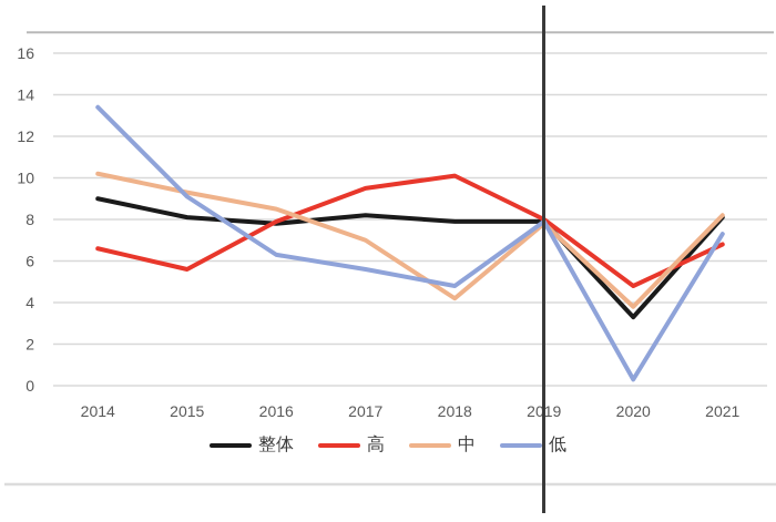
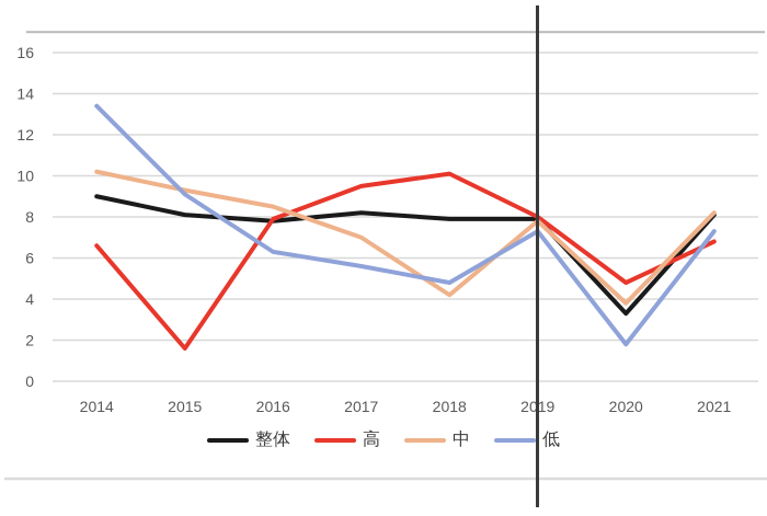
高/2015: 5.6 -> 1.6
低/2019: 7.9 -> 7.3
低/2020: 0.3 -> 1.8
